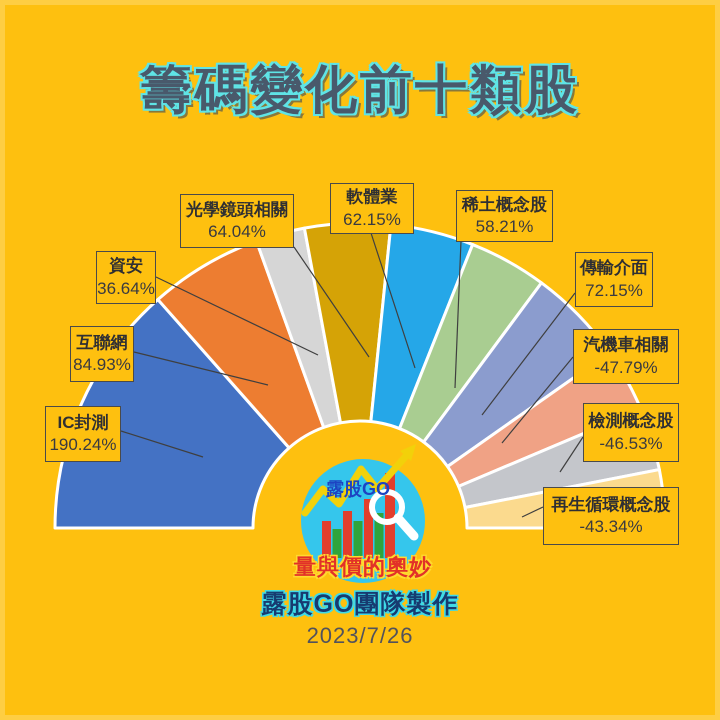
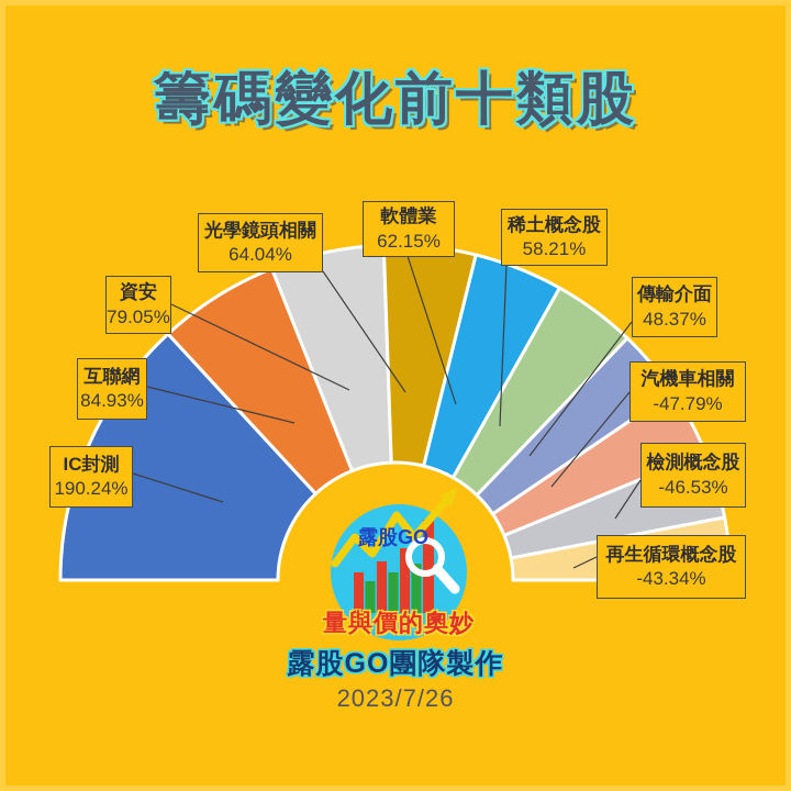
資安: 36.64% -> 79.05%
傳輸介面: 72.15% -> 48.37%
